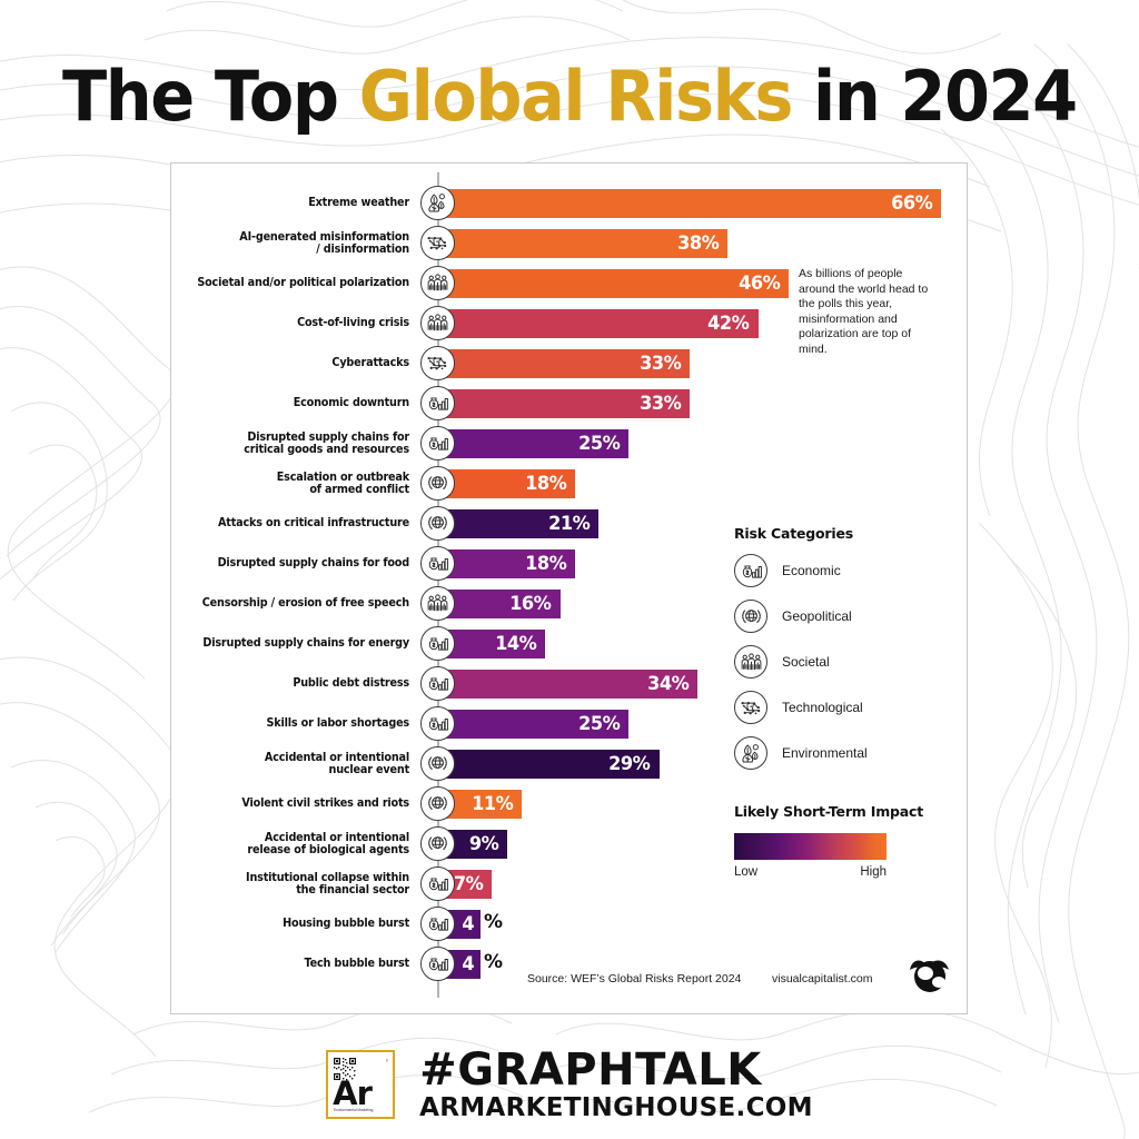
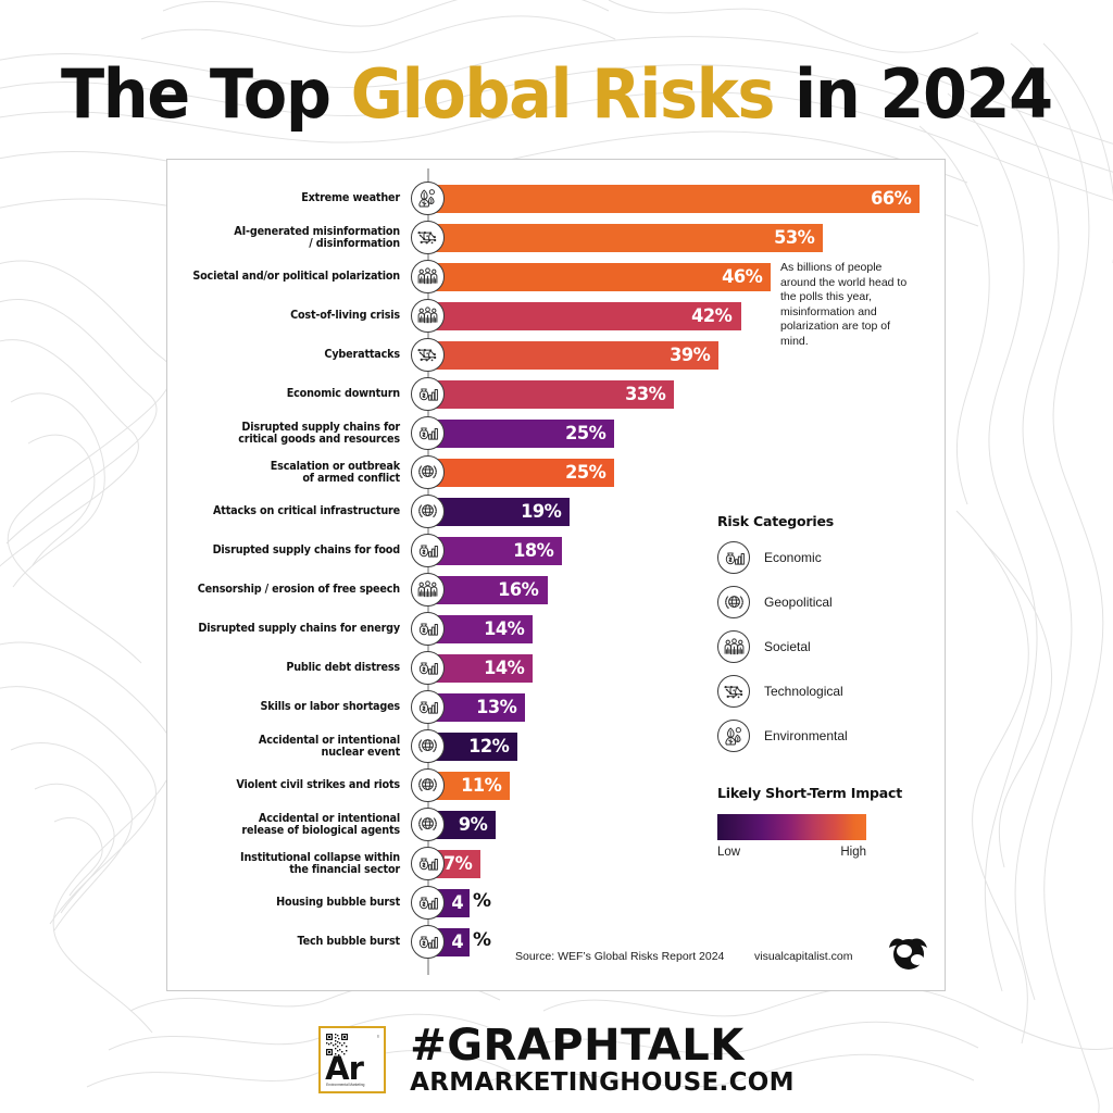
AI-generated misinformation / disinformation: 38% -> 53%
Cyberattacks: 33% -> 39%
Escalation or outbreak of armed conflict: 18% -> 25%
Attacks on critical infrastructure: 21% -> 19%
Public debt distress: 34% -> 14%
Skills or labor shortages: 25% -> 13%
Accidental or intentional nuclear event: 29% -> 12%
